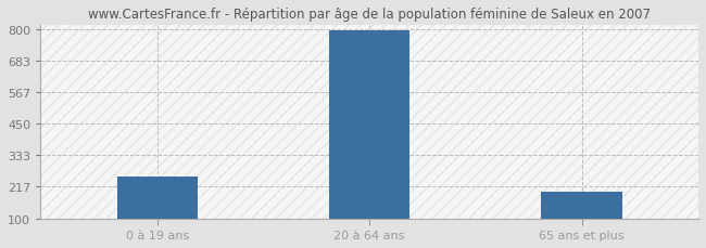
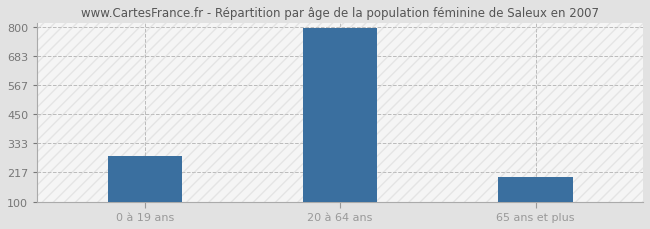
0 à 19 ans: 255 -> 281
